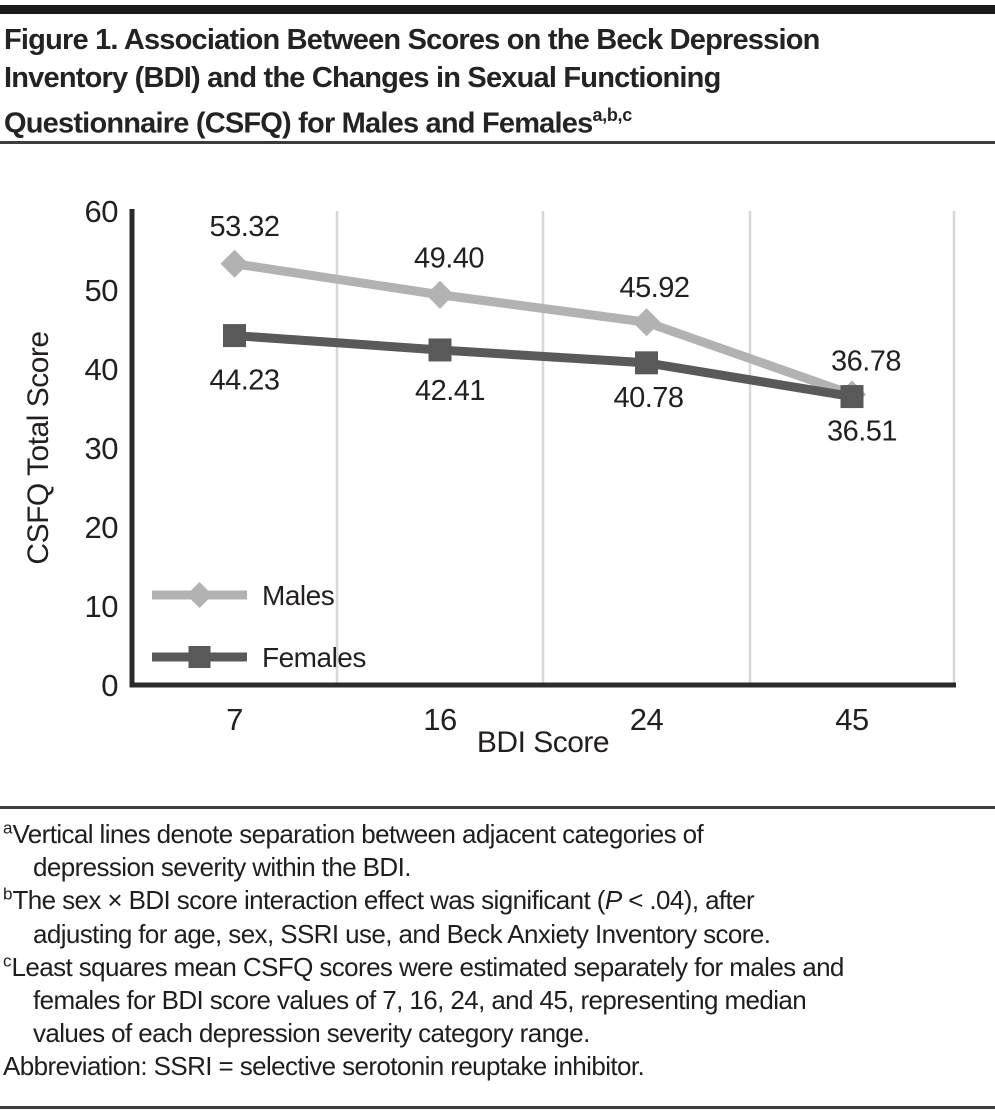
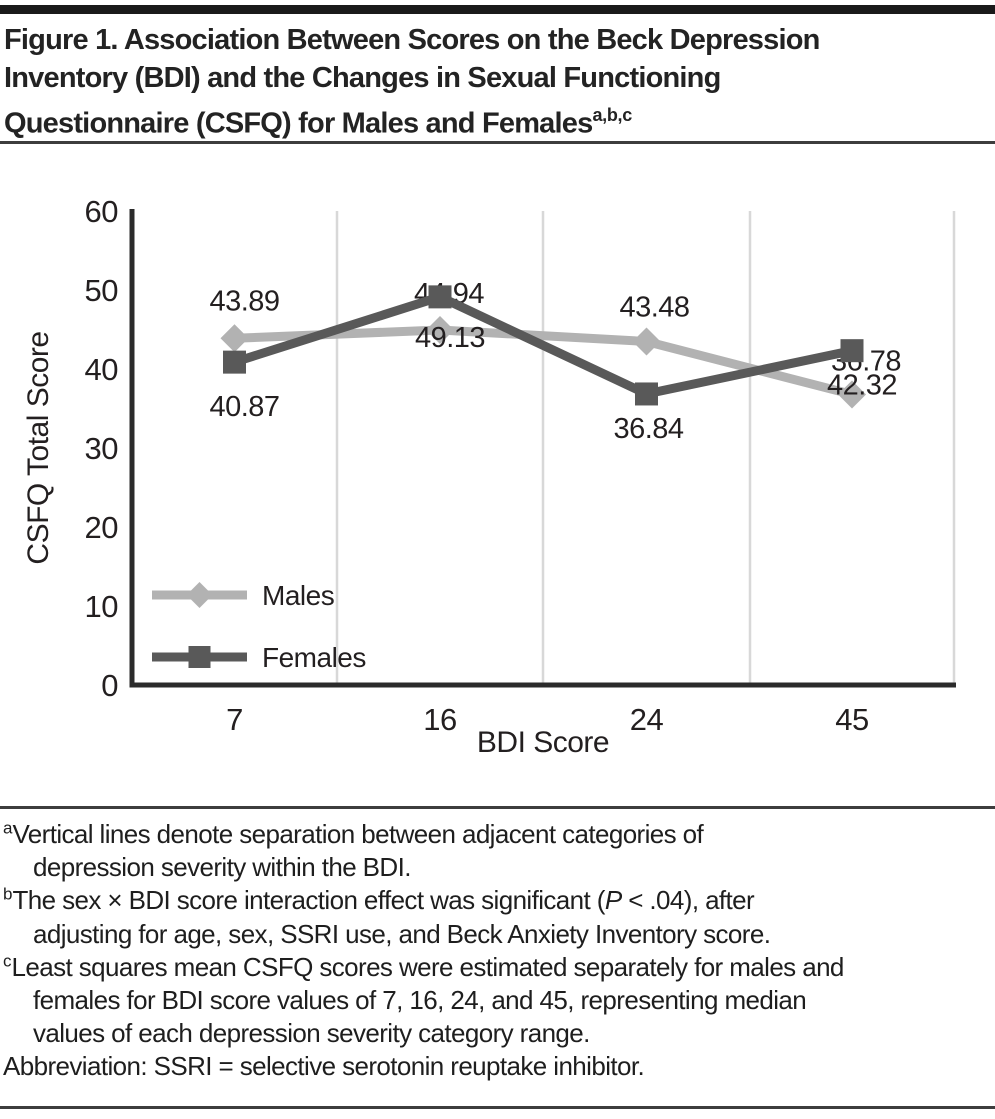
Males/7: 53.32 -> 43.89
Females/7: 44.23 -> 40.87
Males/16: 49.40 -> 44.94
Females/16: 42.41 -> 49.13
Males/24: 45.92 -> 43.48
Females/24: 40.78 -> 36.84
Females/45: 36.51 -> 42.32
